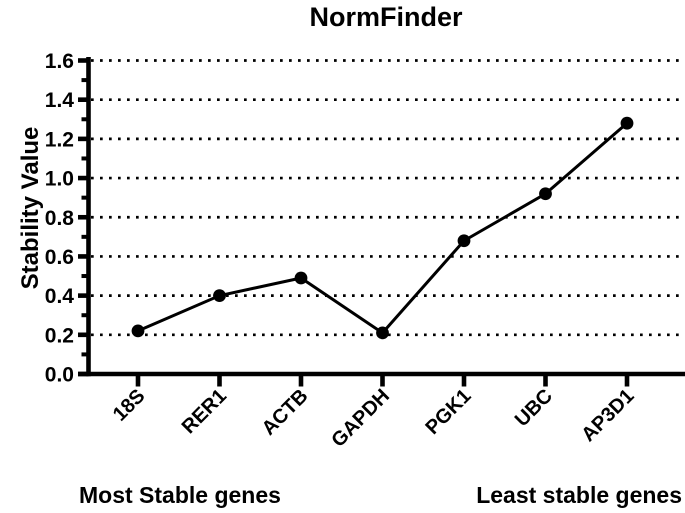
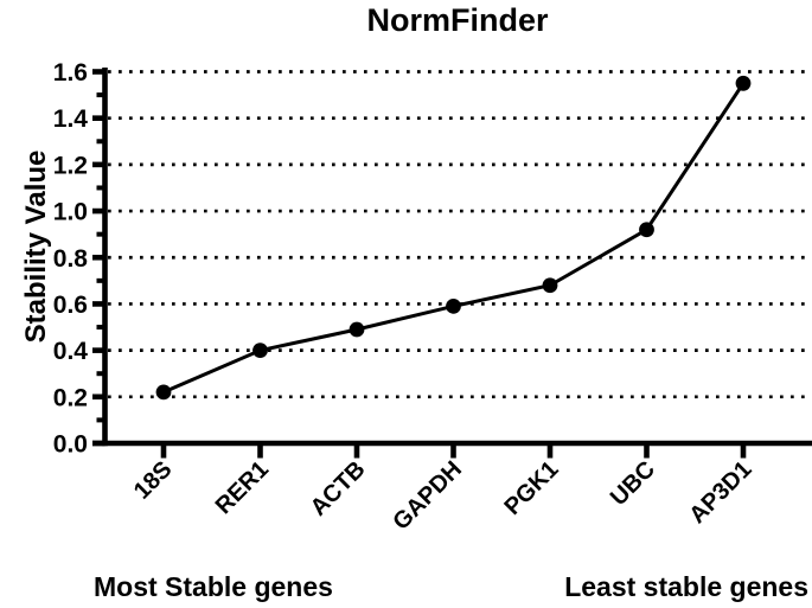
GAPDH: 0.21 -> 0.59
AP3D1: 1.28 -> 1.55
